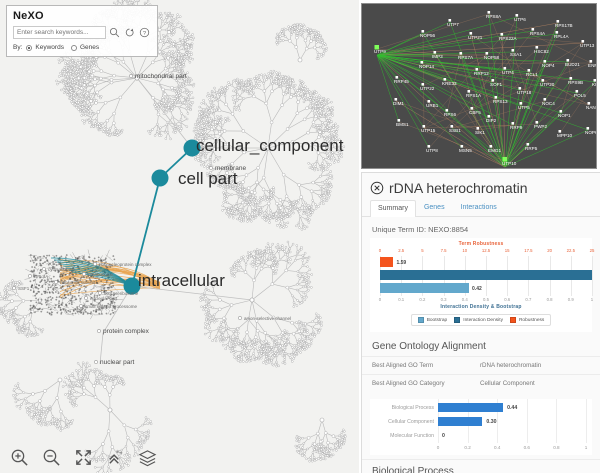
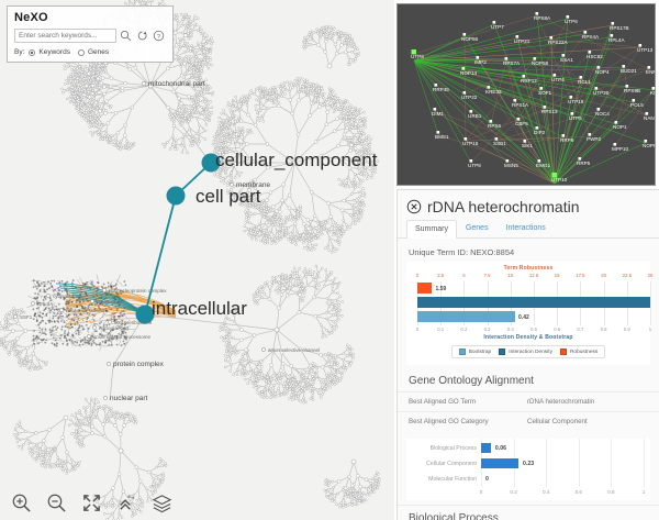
Gene Ontology Alignment/Biological Process: 0.44 -> 0.06
Gene Ontology Alignment/Cellular Component: 0.30 -> 0.23
